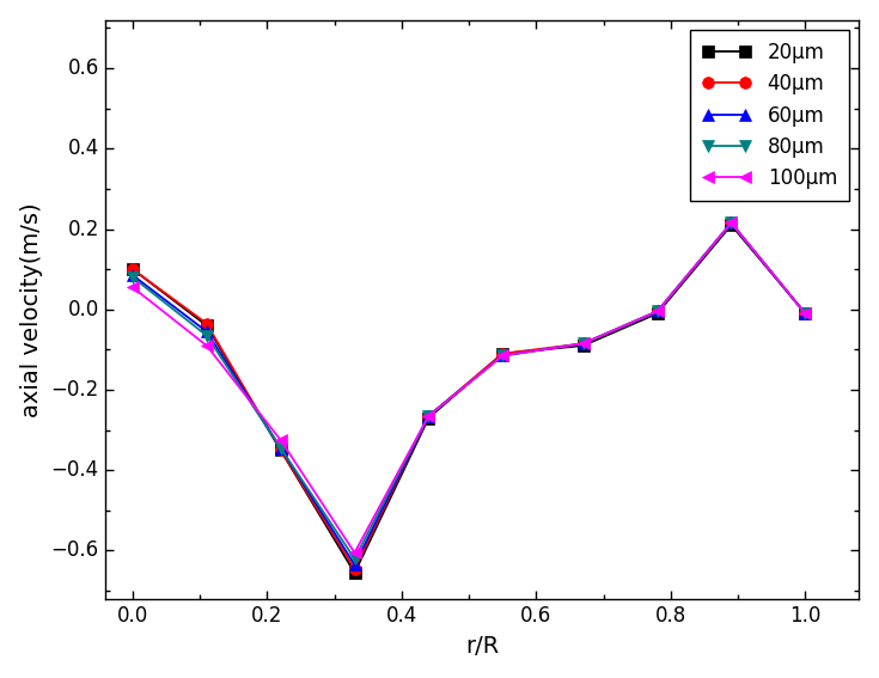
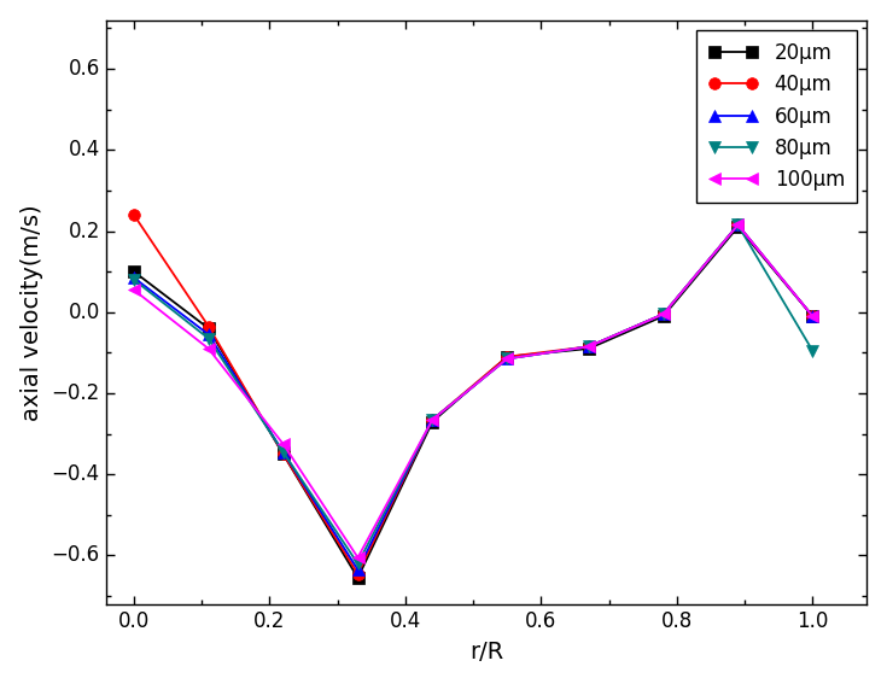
40μm/0.0: 0.100 -> 0.240
80μm/1.0: -0.010 -> -0.095
